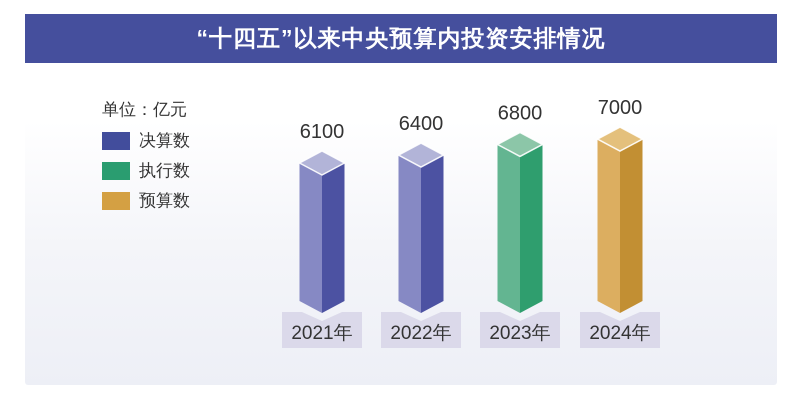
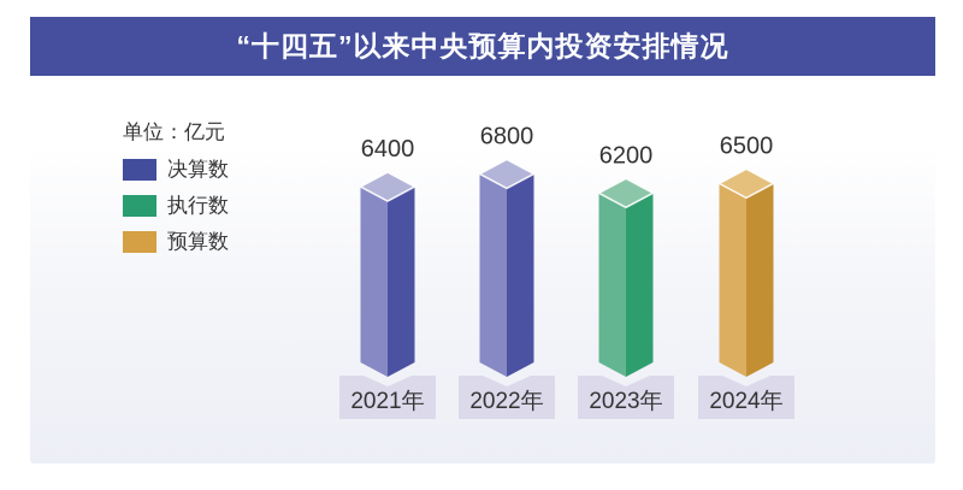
2021年: 6100 -> 6400
2022年: 6400 -> 6800
2023年: 6800 -> 6200
2024年: 7000 -> 6500
